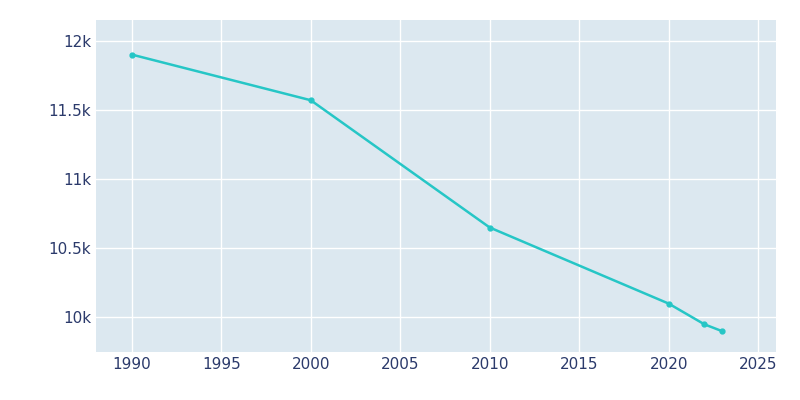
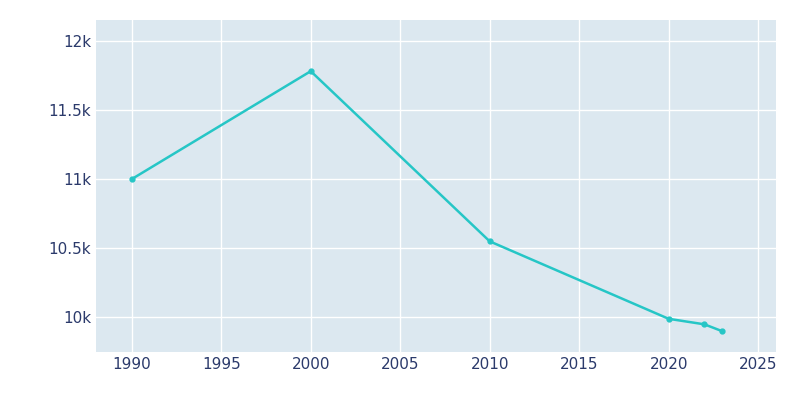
1990: 11.90k -> 11.00k
2000: 11.57k -> 11.78k
2010: 10.65k -> 10.55k
2020: 10.10k -> 9.99k
